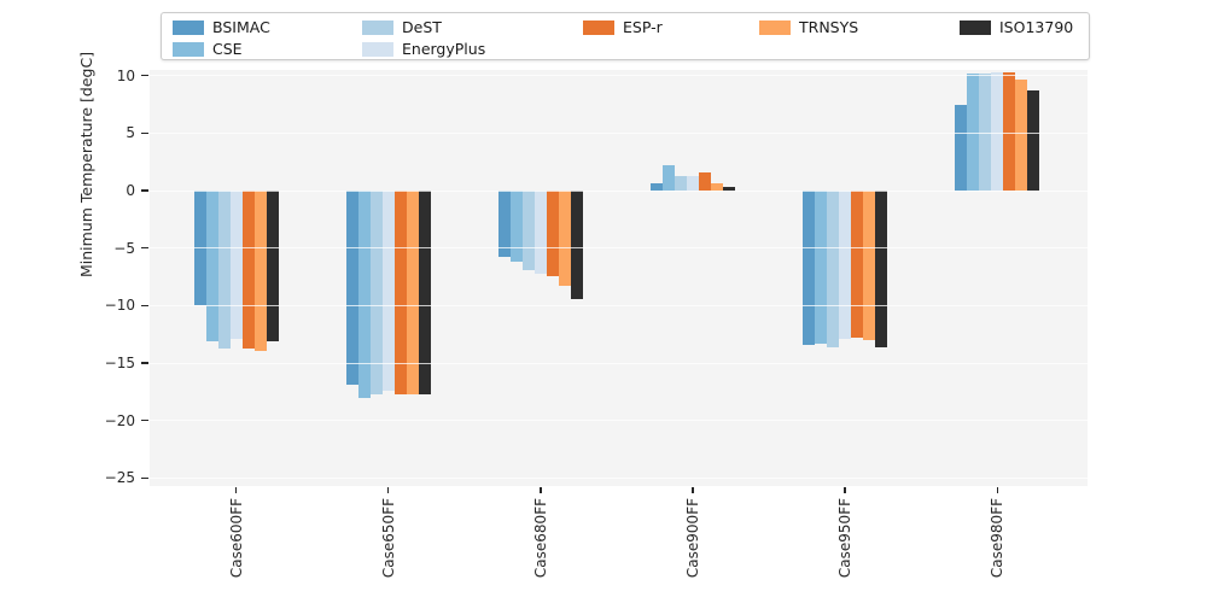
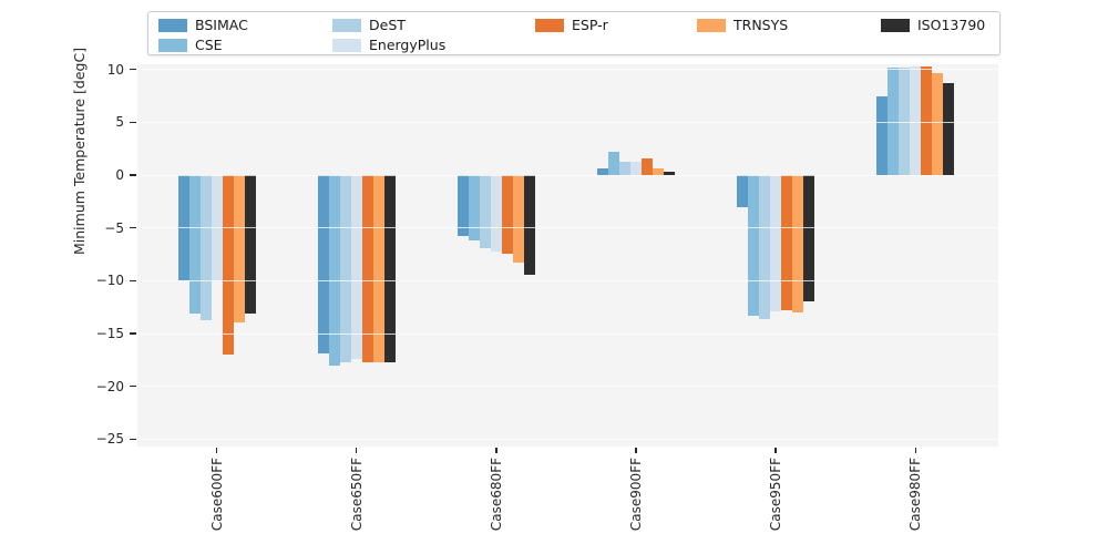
EnergyPlus/Case600FF: -13 -> -10
ESP-r/Case600FF: -14 -> -17
BSIMAC/Case950FF: -13 -> -3
ISO13790/Case950FF: -14 -> -12
